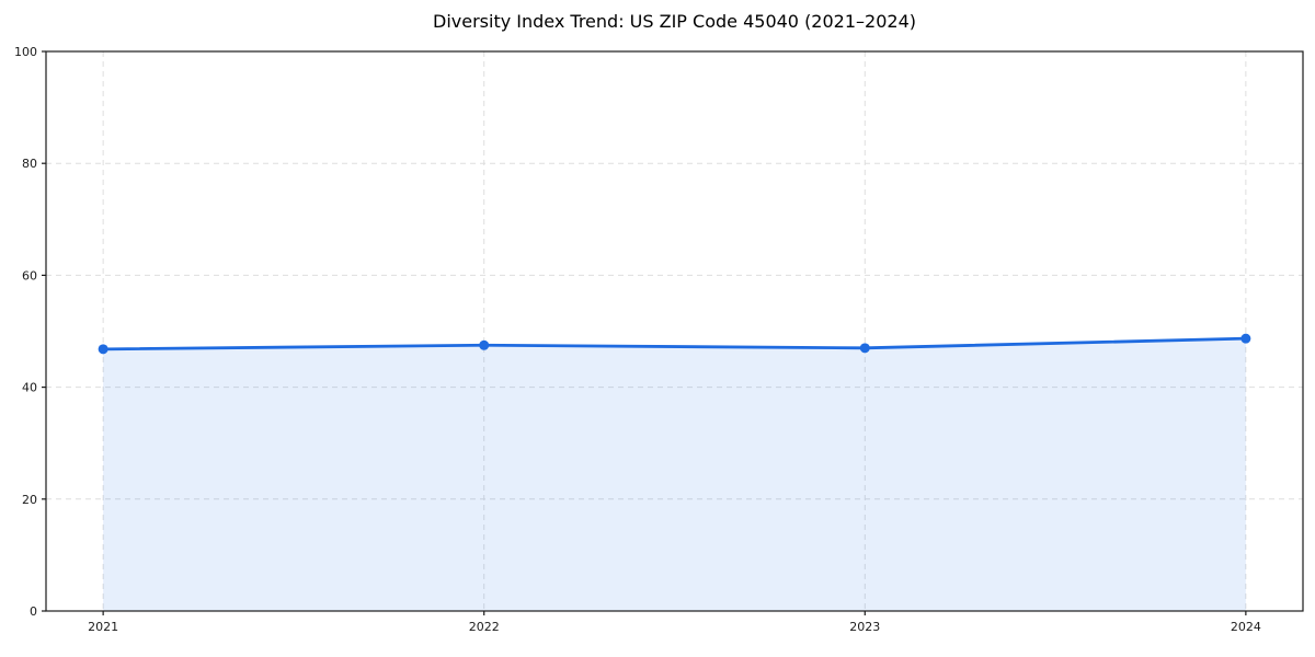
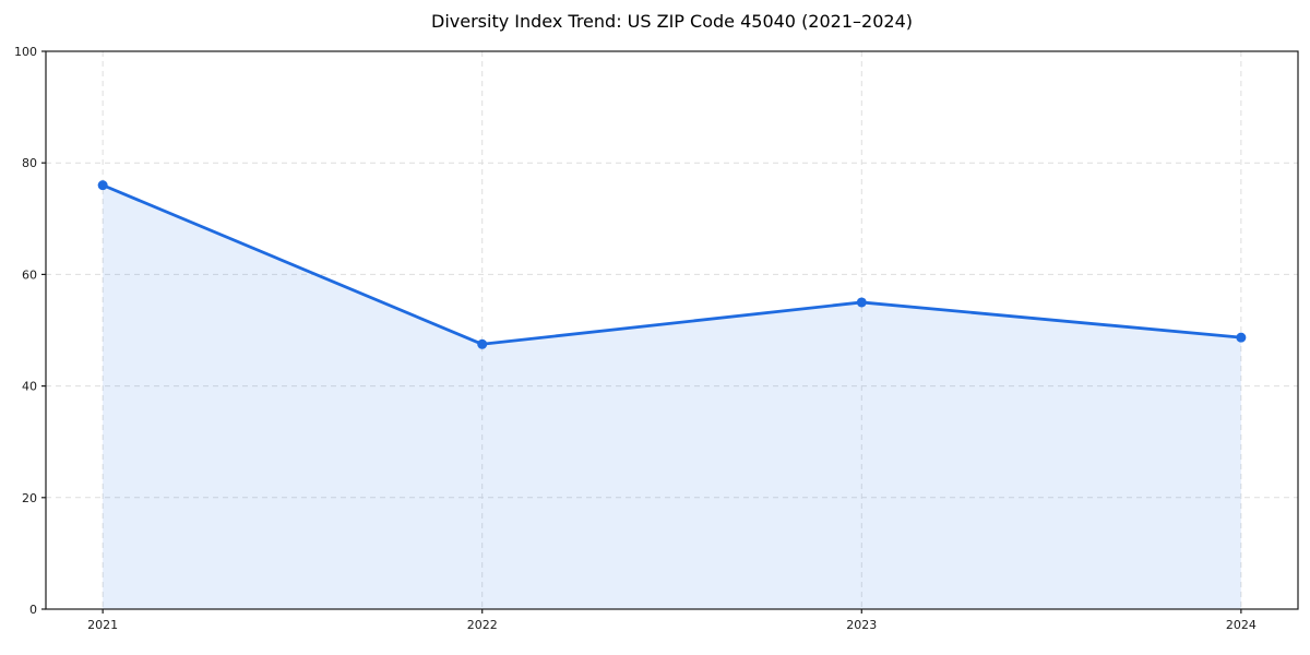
2021: 47 -> 76
2023: 47 -> 55
